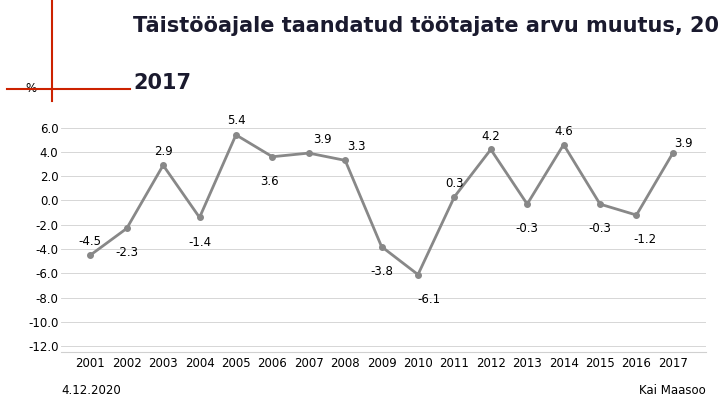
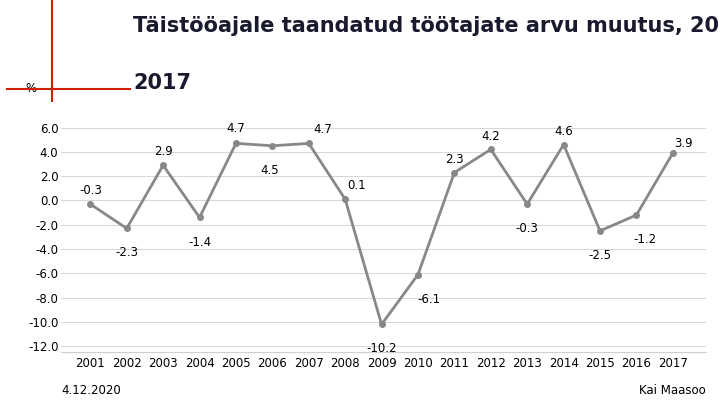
2001: -4.5 -> -0.3
2005: 5.4 -> 4.7
2006: 3.6 -> 4.5
2007: 3.9 -> 4.7
2008: 3.3 -> 0.1
2009: -3.8 -> -10.2
2011: 0.3 -> 2.3
2015: -0.3 -> -2.5
